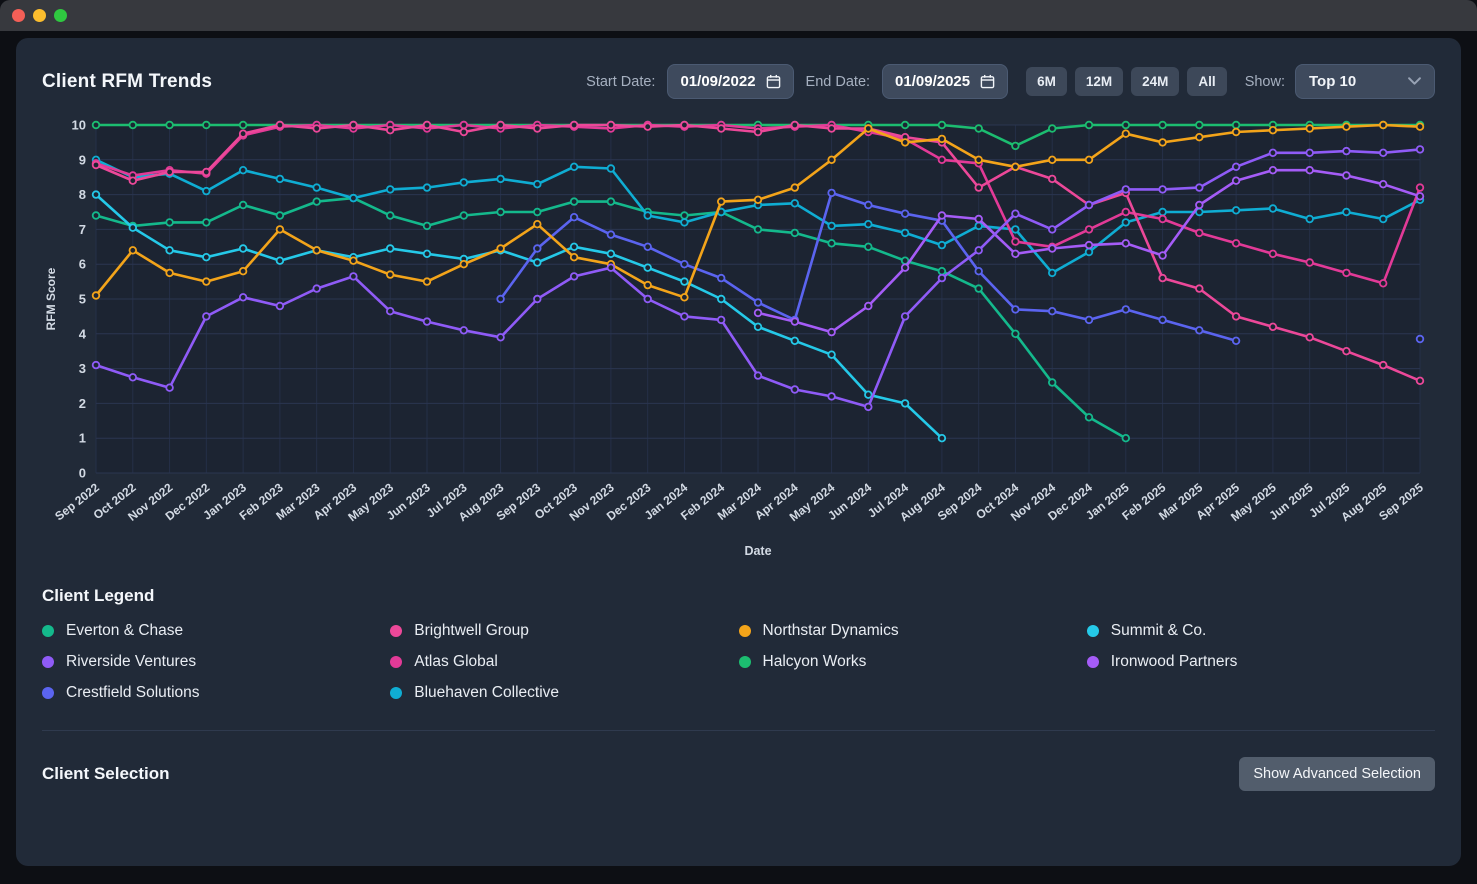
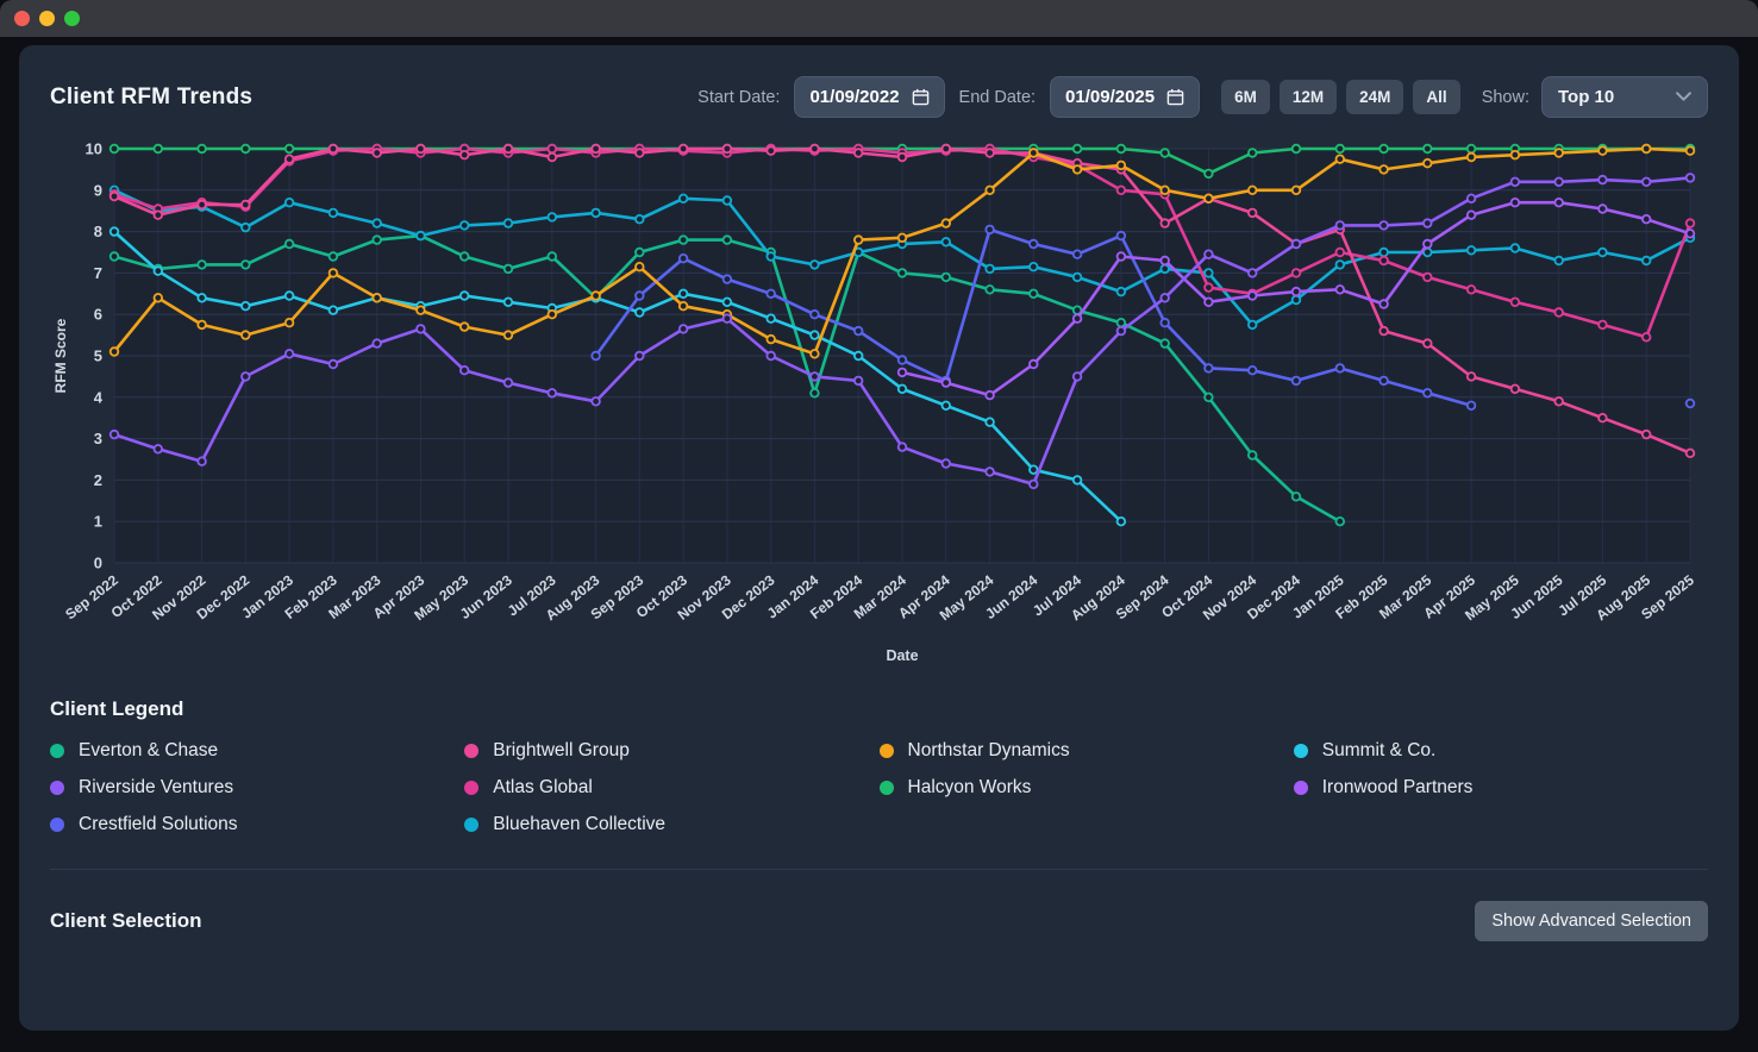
Everton & Chase/Aug 2023: 7.5 -> 6.4
Everton & Chase/Jan 2024: 7.4 -> 4.1
Crestfield Solutions/Aug 2024: 7.2 -> 7.9
